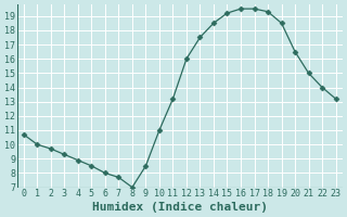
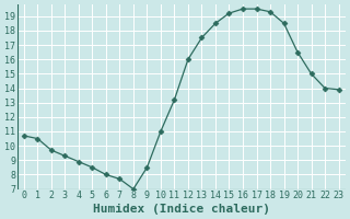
1: 10.0 -> 10.5
23: 13.2 -> 13.9
